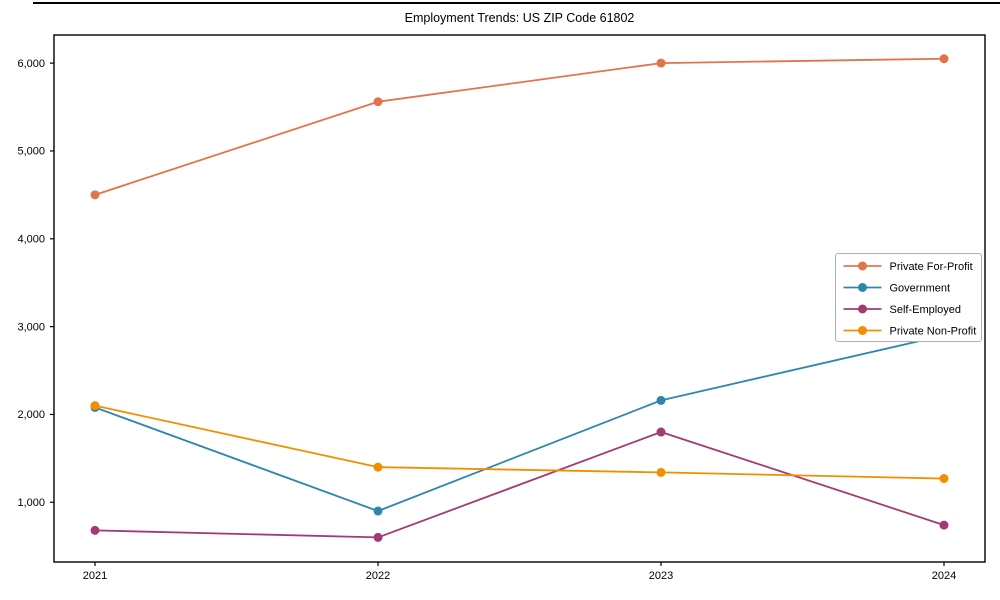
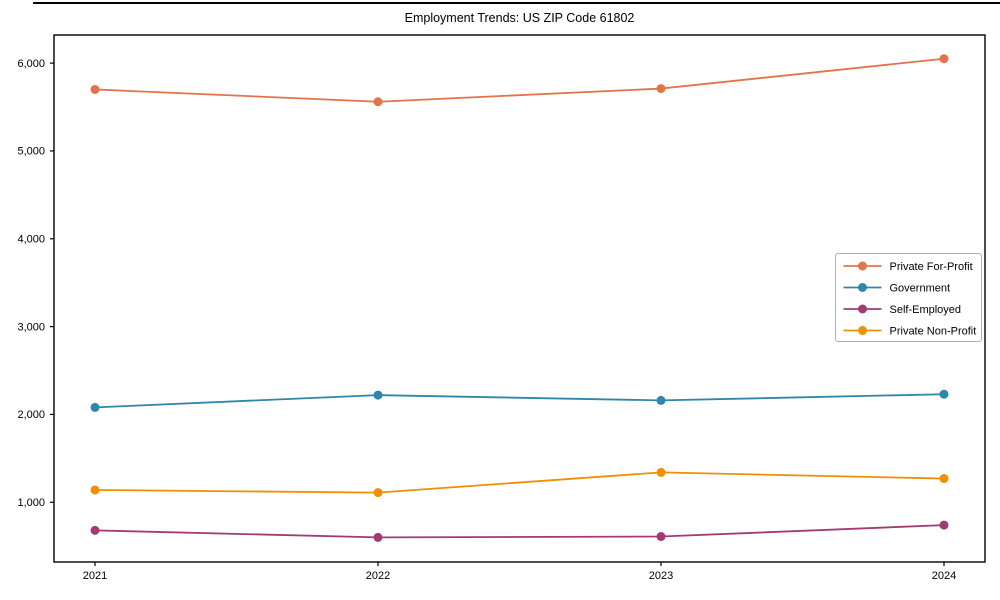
Private For-Profit/2021: 4500 -> 5700
Private Non-Profit/2021: 2100 -> 1100
Government/2022: 900 -> 2200
Private Non-Profit/2022: 1400 -> 1100
Private For-Profit/2023: 6000 -> 5700
Self-Employed/2023: 1800 -> 600
Government/2024: 2900 -> 2200
